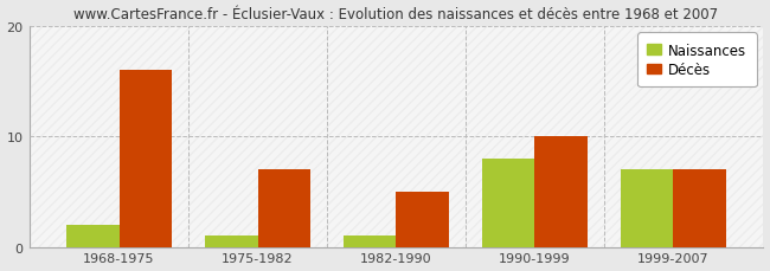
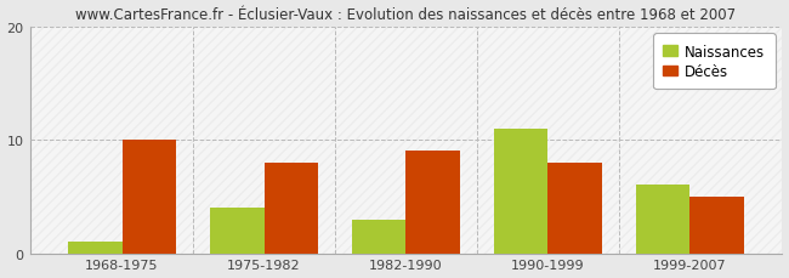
Naissances/1968-1975: 2 -> 1
Décès/1968-1975: 16 -> 10
Naissances/1975-1982: 1 -> 4
Décès/1975-1982: 7 -> 8
Naissances/1982-1990: 1 -> 3
Décès/1982-1990: 5 -> 9
Naissances/1990-1999: 8 -> 11
Décès/1990-1999: 10 -> 8
Naissances/1999-2007: 7 -> 6
Décès/1999-2007: 7 -> 5
